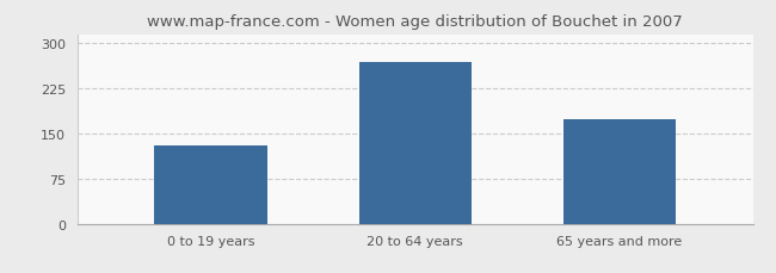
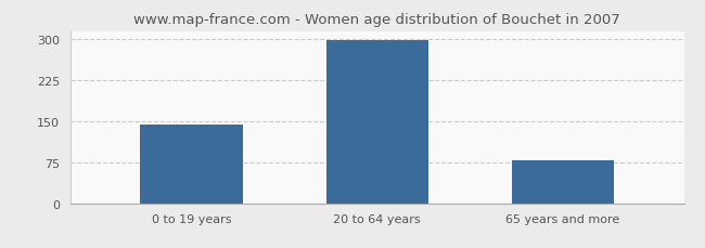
0 to 19 years: 130 -> 144
20 to 64 years: 270 -> 298
65 years and more: 174 -> 78
